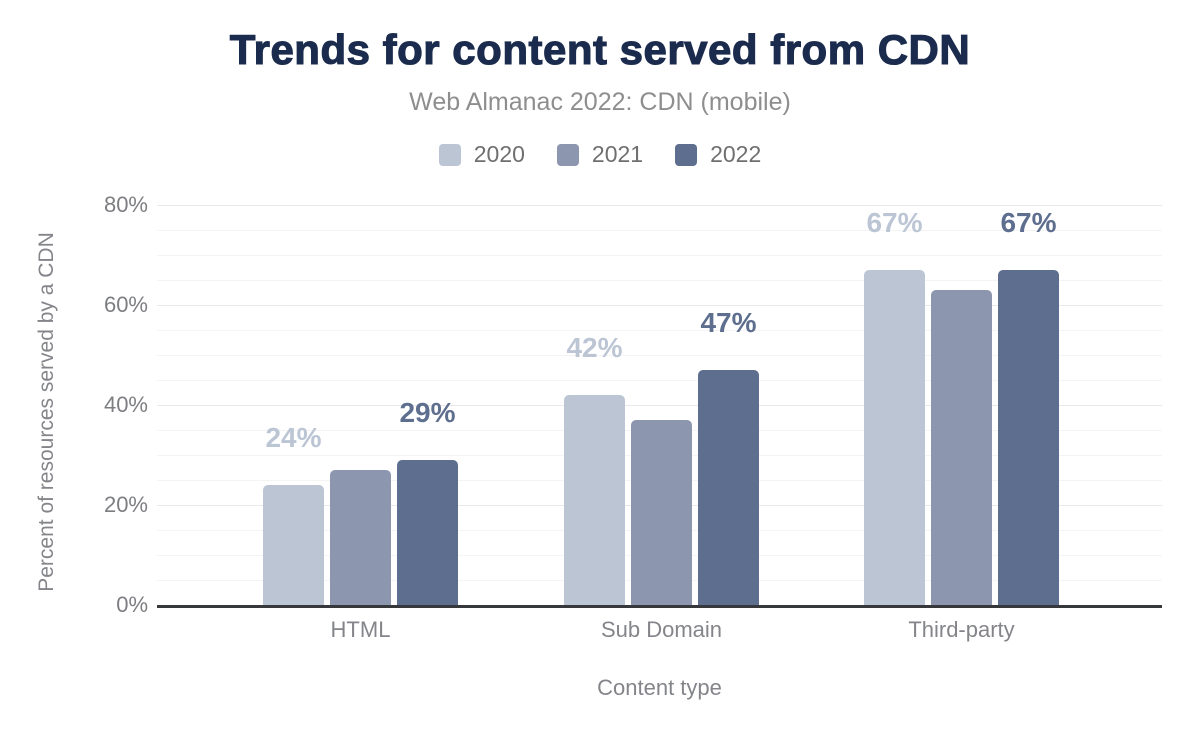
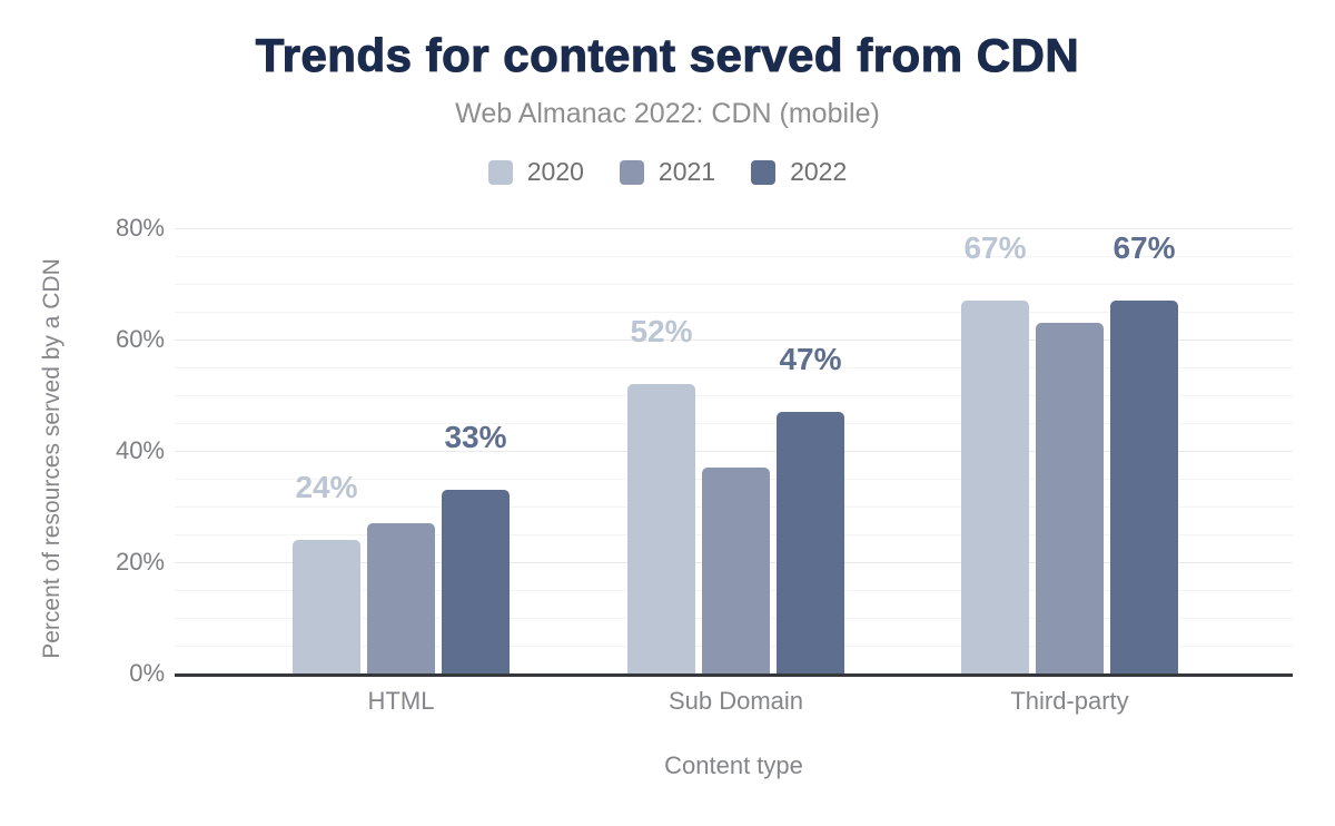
2022/HTML: 29% -> 33%
2020/Sub Domain: 42% -> 52%
